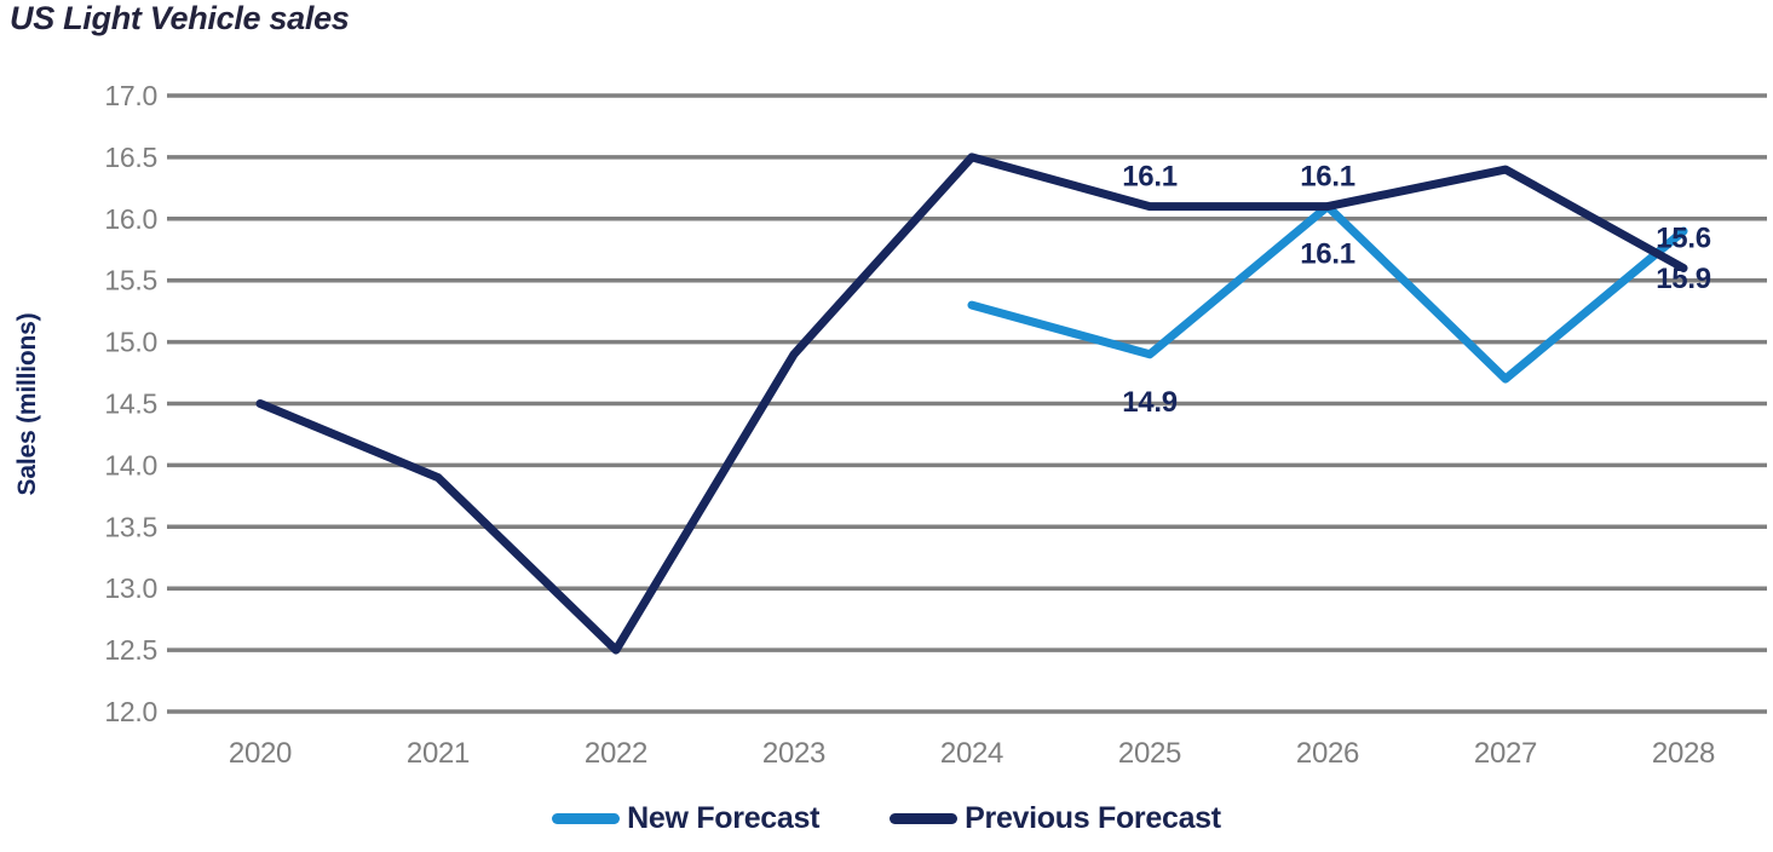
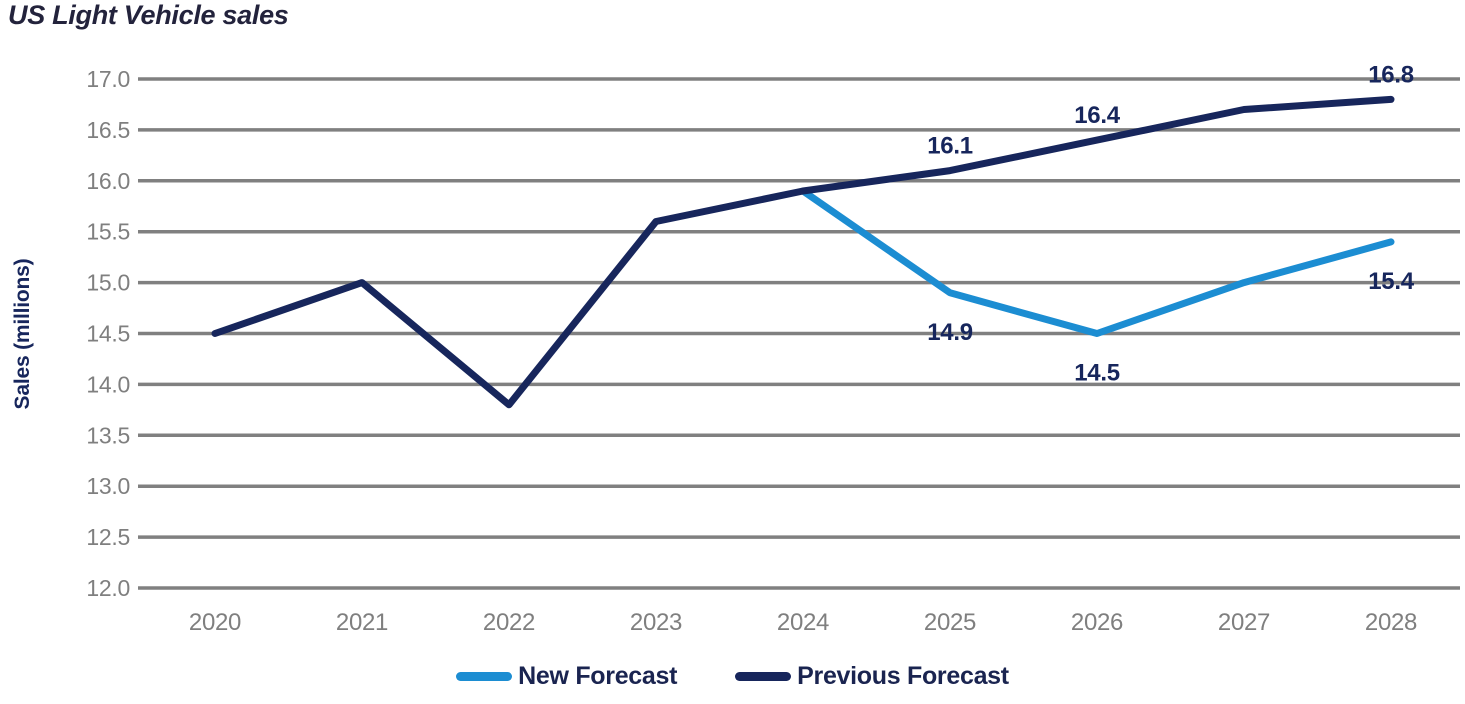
Previous Forecast/2021: 13.9 -> 15.0
Previous Forecast/2022: 12.5 -> 13.8
Previous Forecast/2023: 14.9 -> 15.6
New Forecast/2024: 15.3 -> 15.9
Previous Forecast/2024: 16.5 -> 15.9
New Forecast/2026: 16.1 -> 14.5
Previous Forecast/2026: 16.1 -> 16.4
New Forecast/2027: 14.7 -> 15.0
Previous Forecast/2027: 16.4 -> 16.7
New Forecast/2028: 15.9 -> 15.4
Previous Forecast/2028: 15.6 -> 16.8
